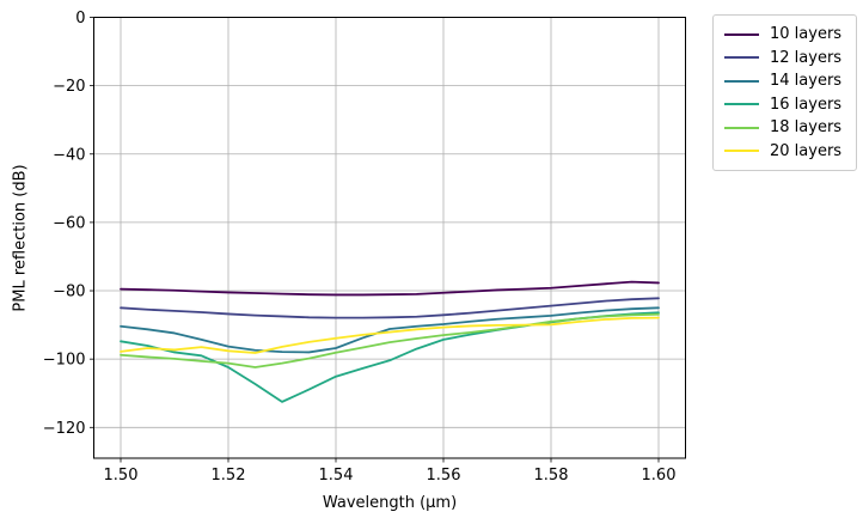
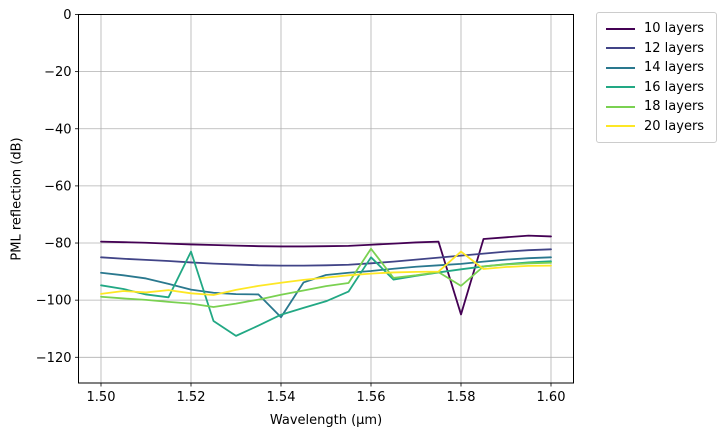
16 layers/1.52: -102 -> -83
14 layers/1.54: -97 -> -106
16 layers/1.56: -94 -> -85
18 layers/1.56: -93 -> -82
10 layers/1.58: -79 -> -105
18 layers/1.58: -89 -> -95
20 layers/1.58: -90 -> -83
